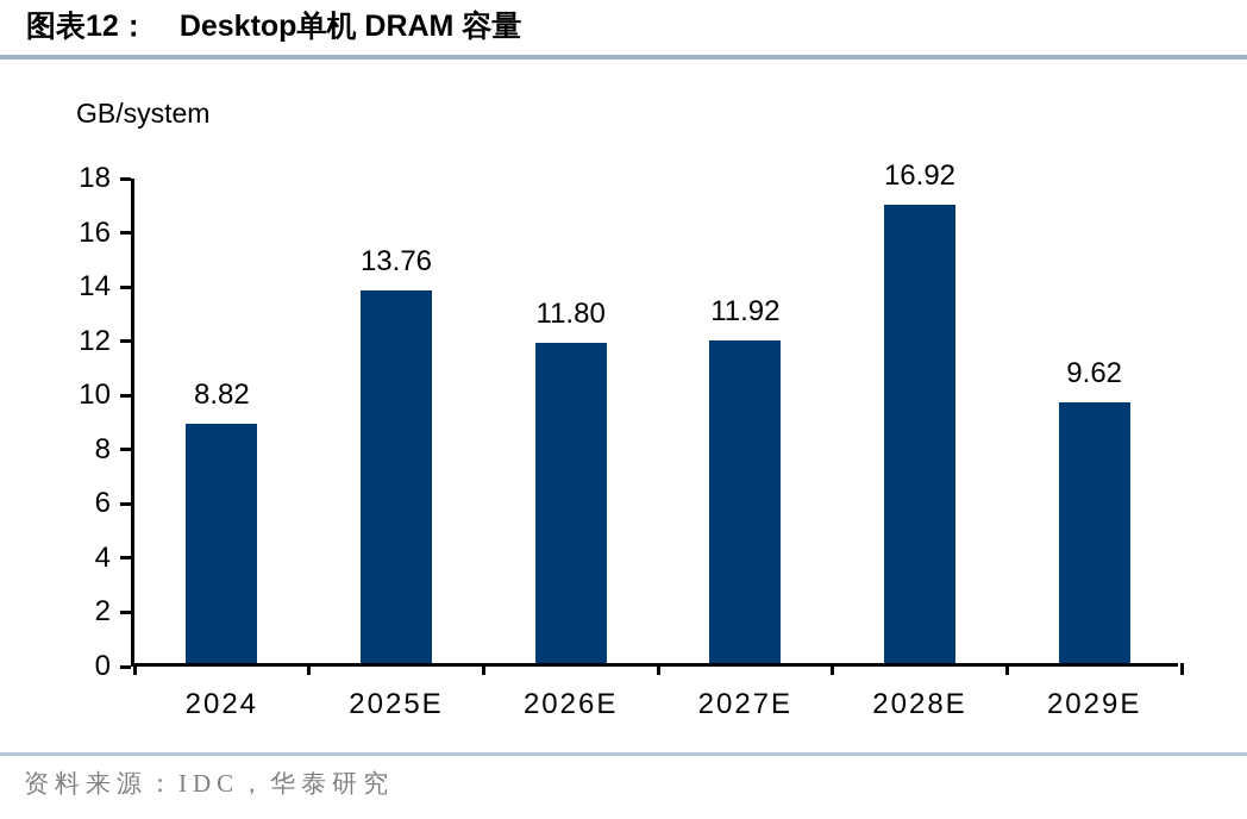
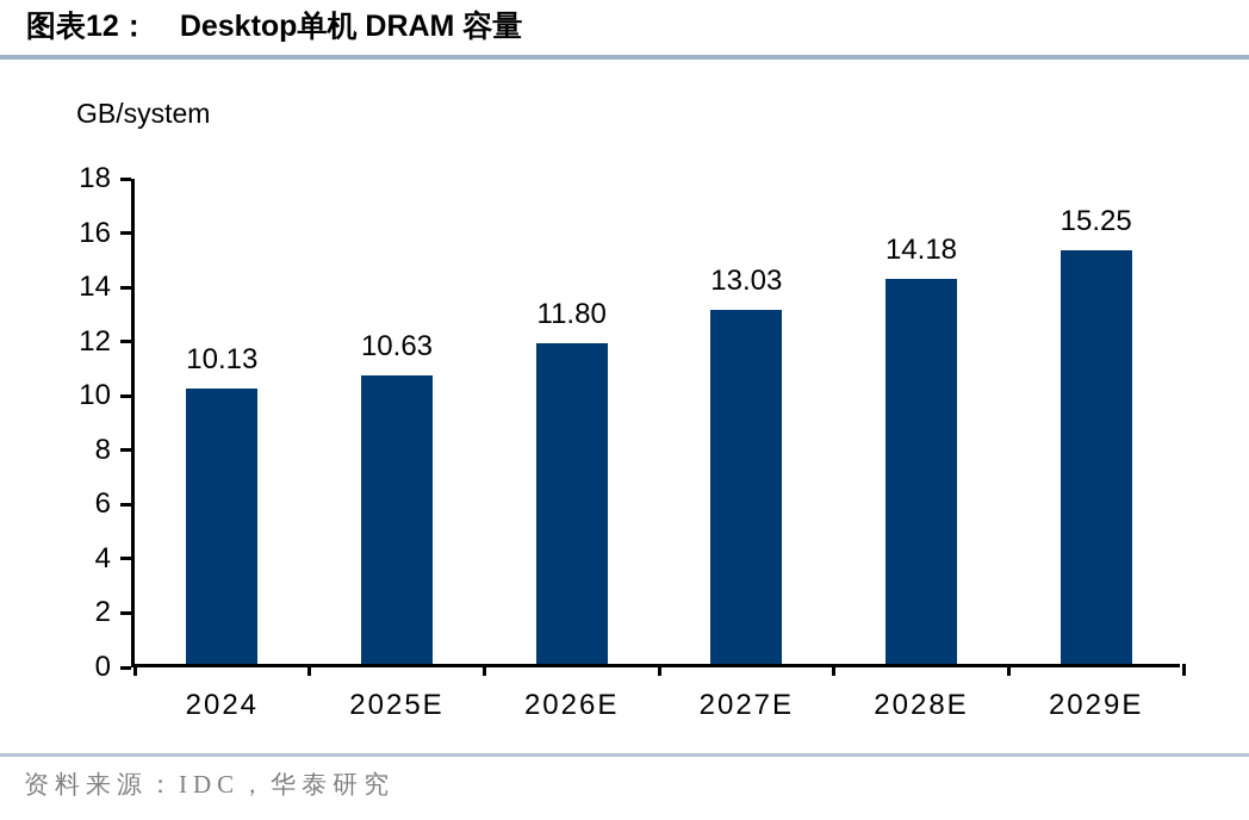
2024: 8.82 -> 10.13
2025E: 13.76 -> 10.63
2027E: 11.92 -> 13.03
2028E: 16.92 -> 14.18
2029E: 9.62 -> 15.25
